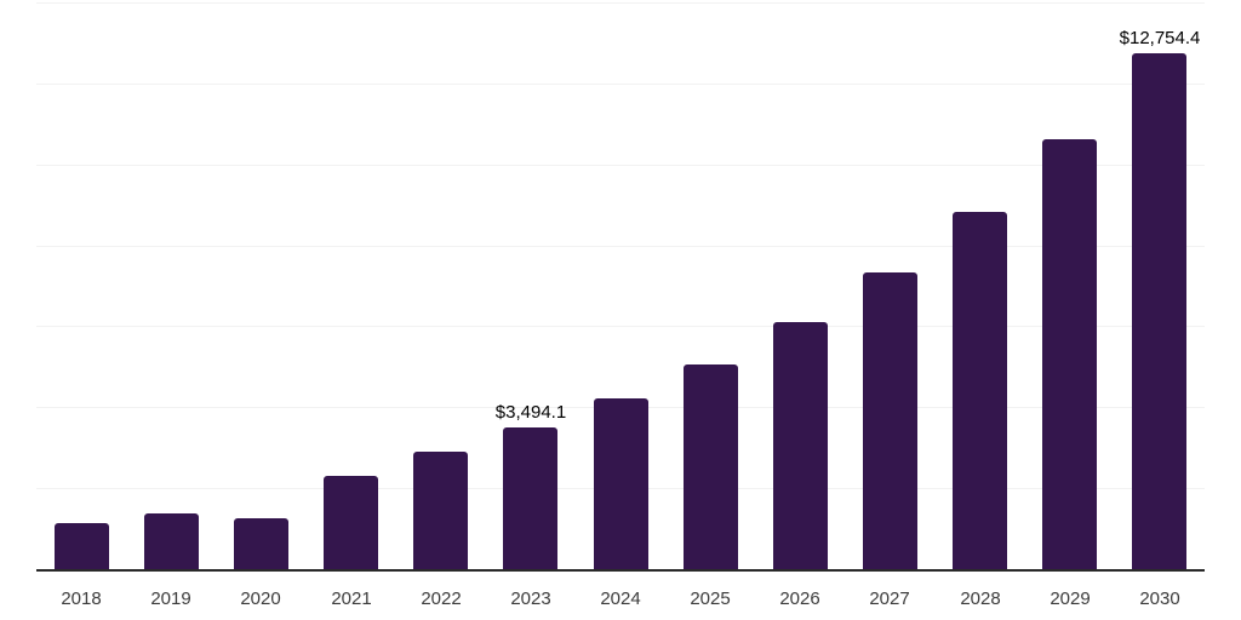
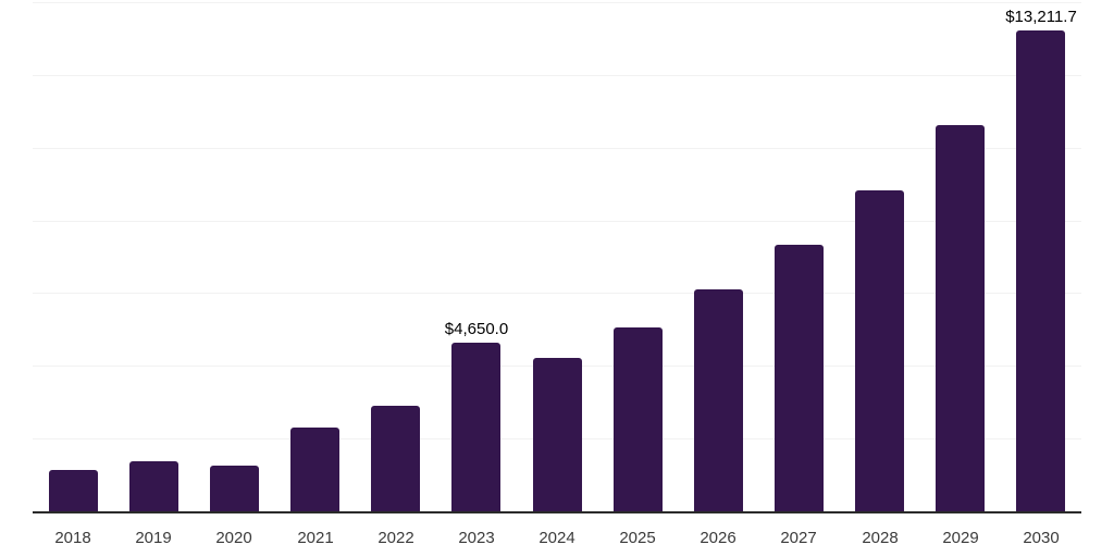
2023: $3,494.1 -> $4,650.0
2030: $12,754.4 -> $13,211.7
